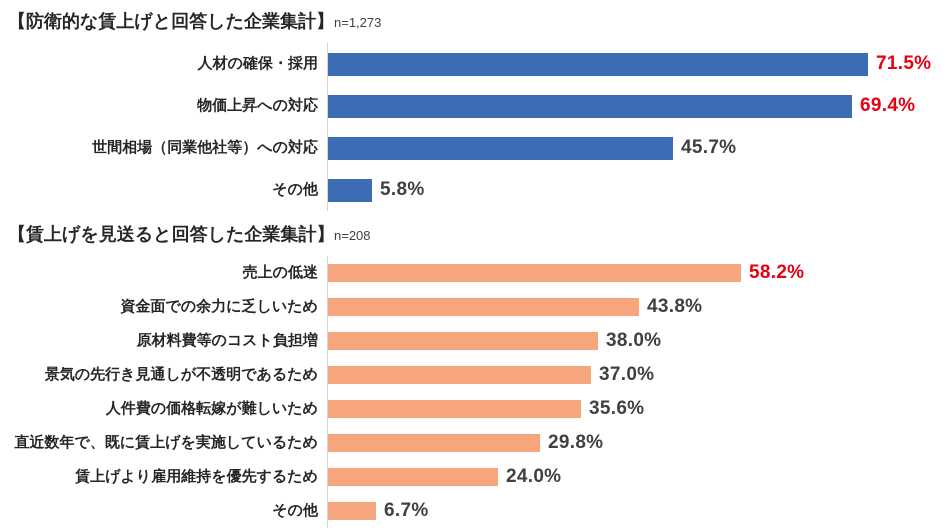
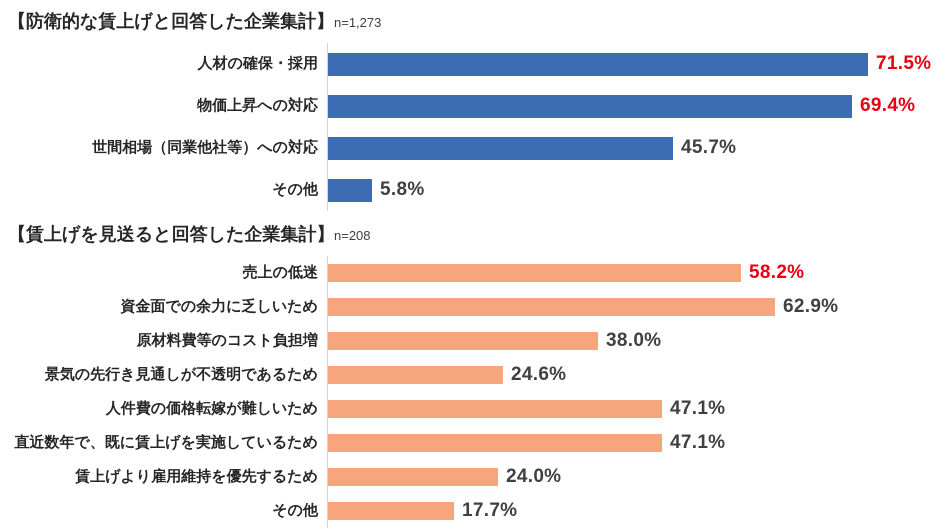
【賃上げを見送ると回答した企業集計】/資金面での余力に乏しいため: 43.8% -> 62.9%
【賃上げを見送ると回答した企業集計】/景気の先行き見通しが不透明であるため: 37.0% -> 24.6%
【賃上げを見送ると回答した企業集計】/人件費の価格転嫁が難しいため: 35.6% -> 47.1%
【賃上げを見送ると回答した企業集計】/直近数年で、既に賃上げを実施しているため: 29.8% -> 47.1%
【賃上げを見送ると回答した企業集計】/その他: 6.7% -> 17.7%
